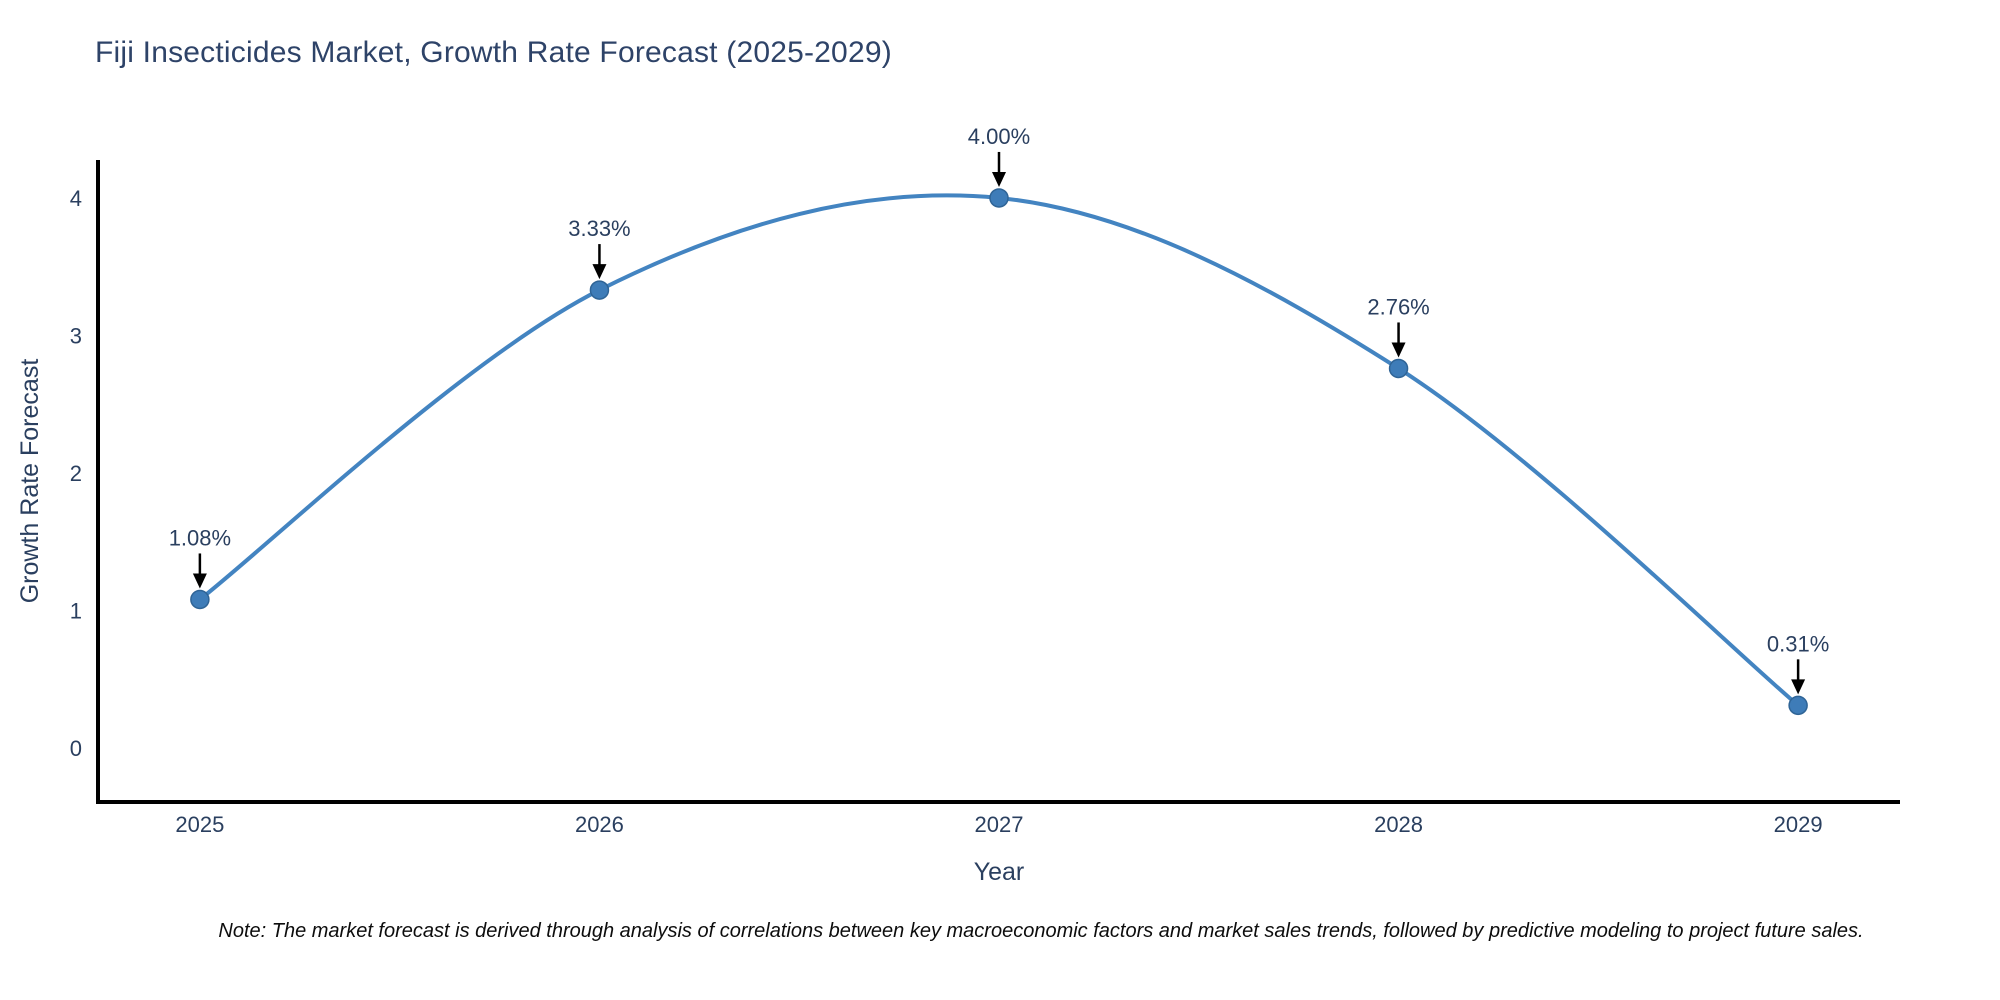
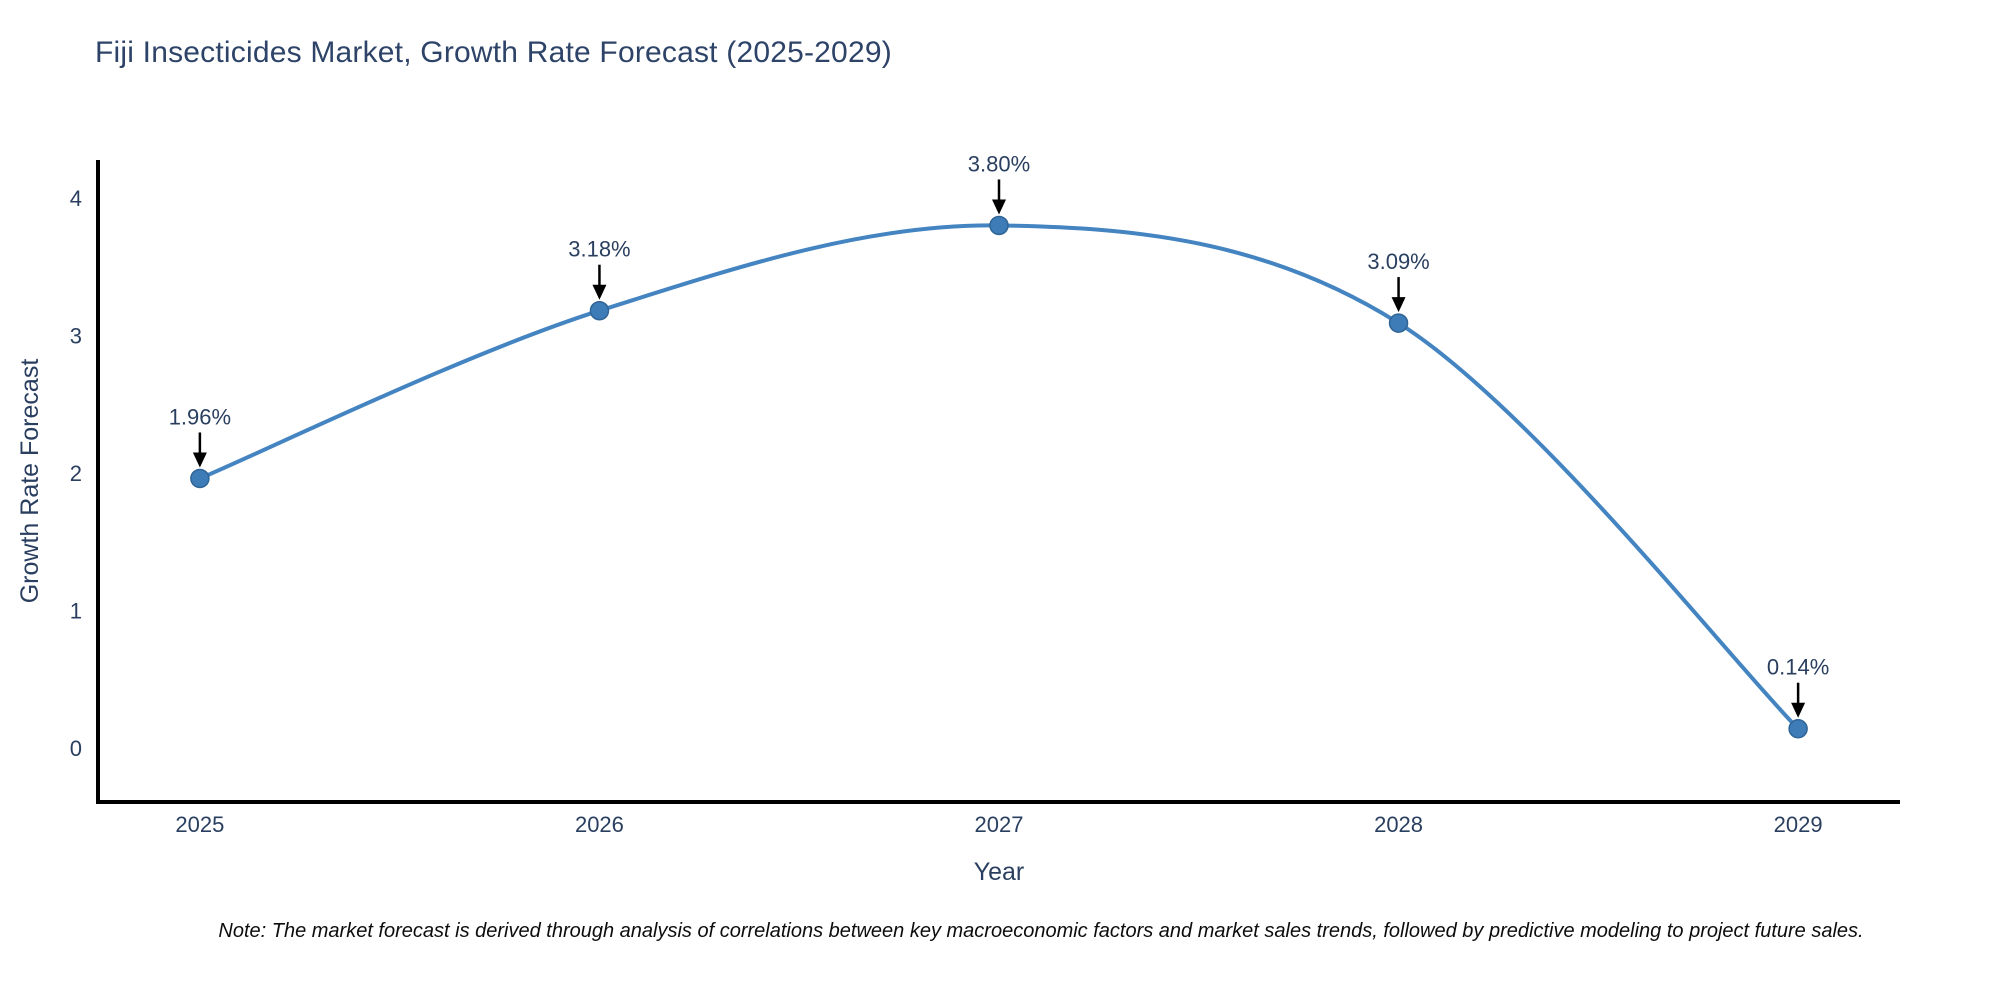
2025: 1.08% -> 1.96%
2026: 3.33% -> 3.18%
2027: 4.00% -> 3.80%
2028: 2.76% -> 3.09%
2029: 0.31% -> 0.14%
